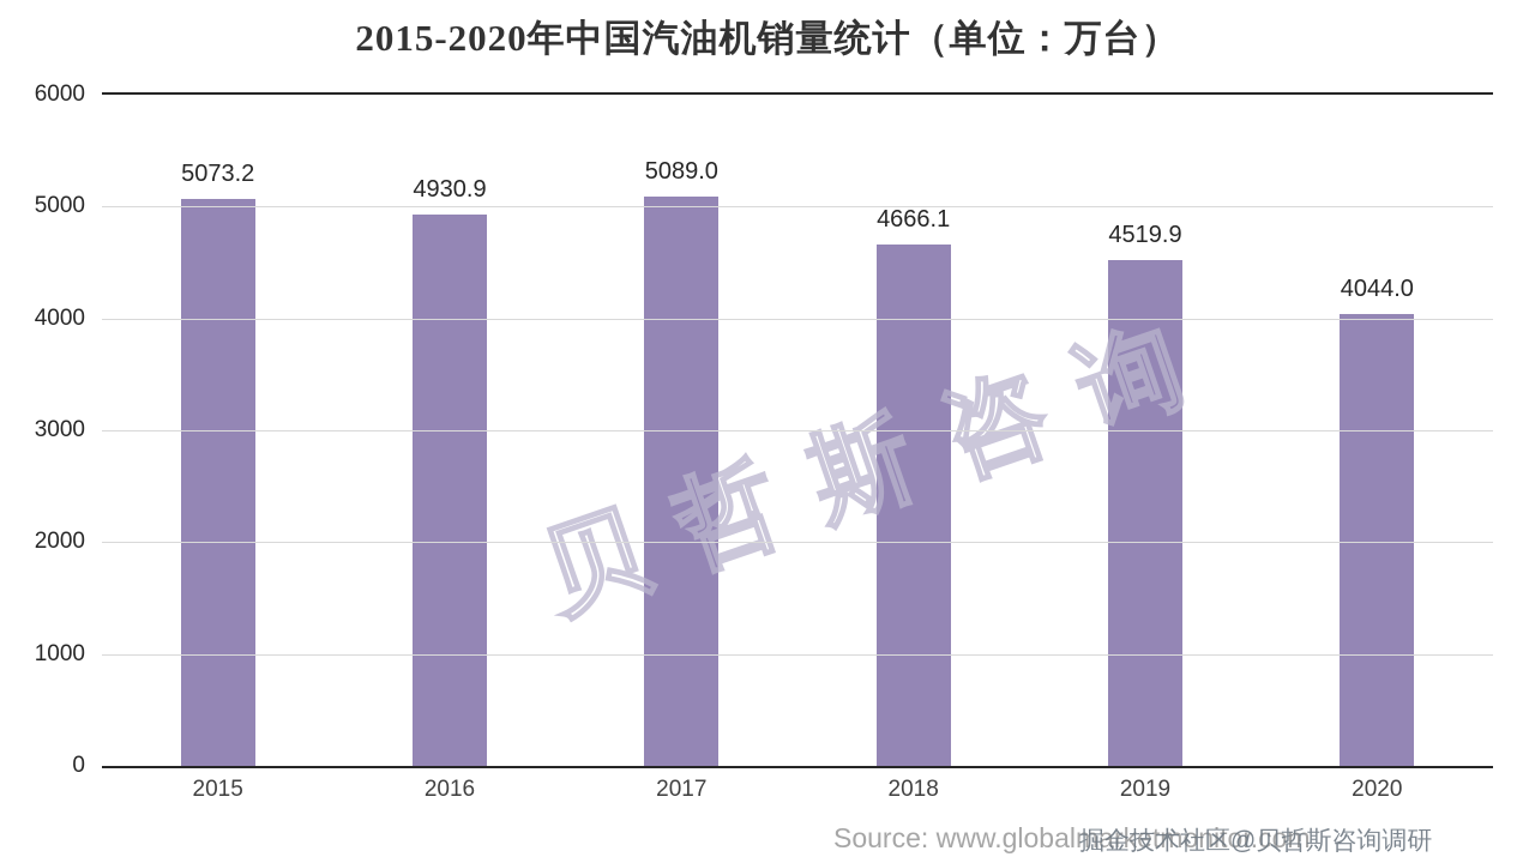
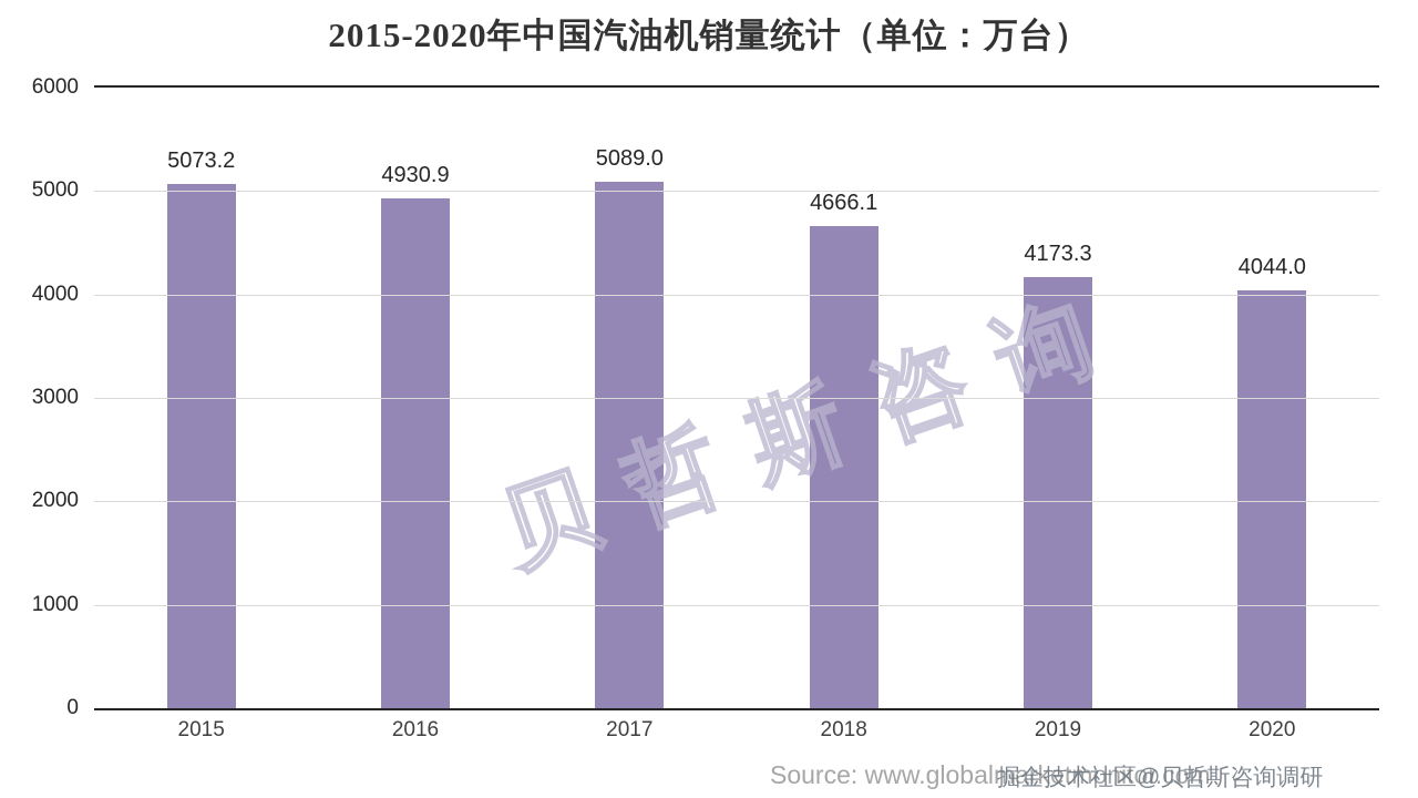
2019: 4519.9 -> 4173.3
